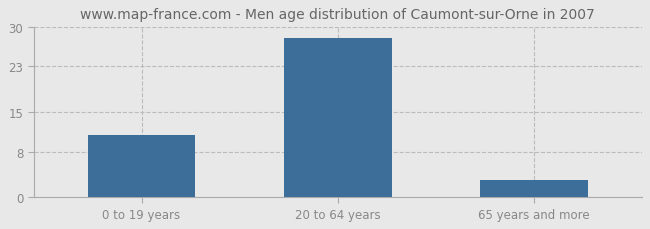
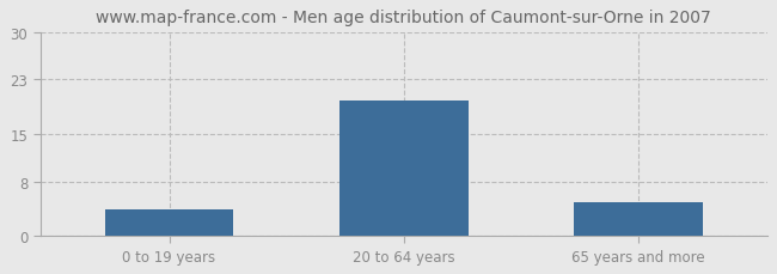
0 to 19 years: 11 -> 4
20 to 64 years: 28 -> 20
65 years and more: 3 -> 5
